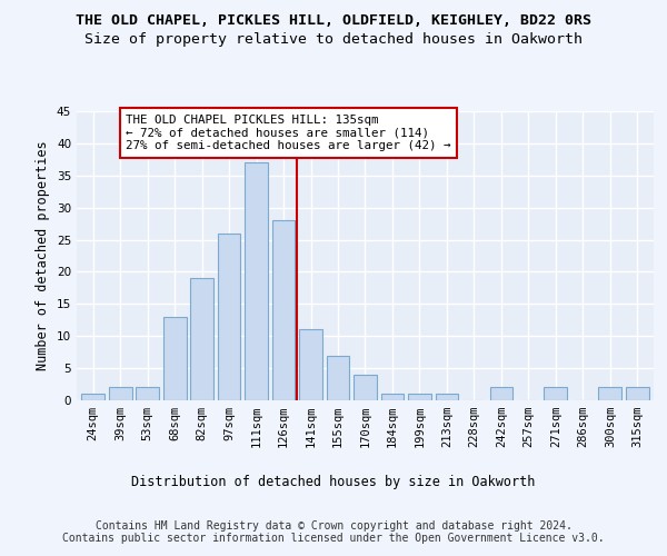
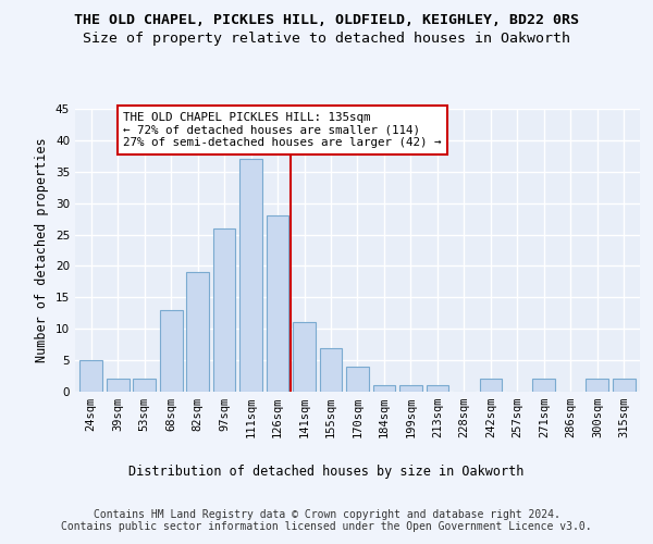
24sqm: 1 -> 5
